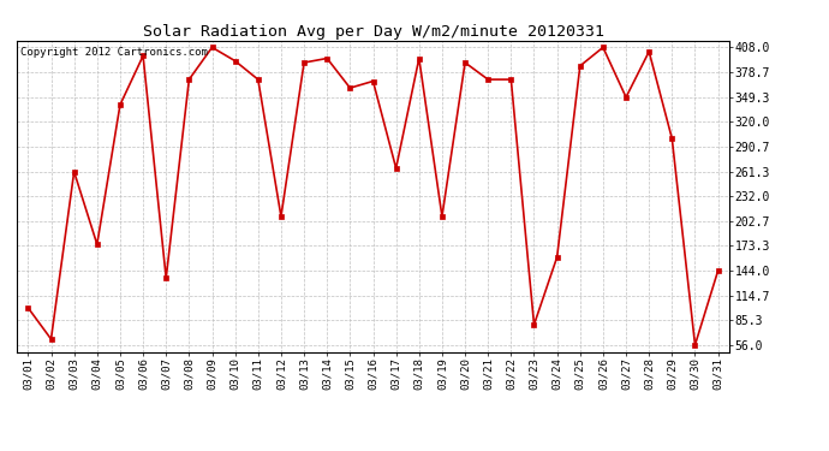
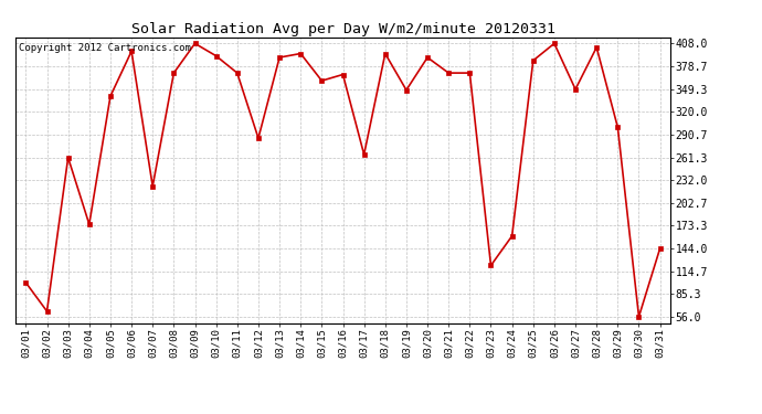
03/07: 135 -> 224
03/12: 208 -> 286
03/19: 208 -> 348
03/23: 80 -> 122
